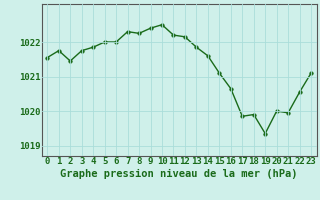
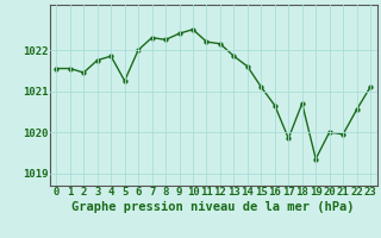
1: 1021.75 -> 1021.55
5: 1022.00 -> 1021.25
18: 1019.90 -> 1020.70
